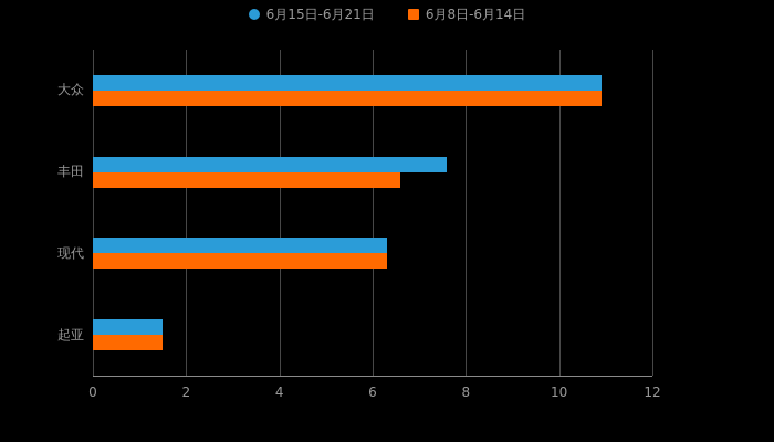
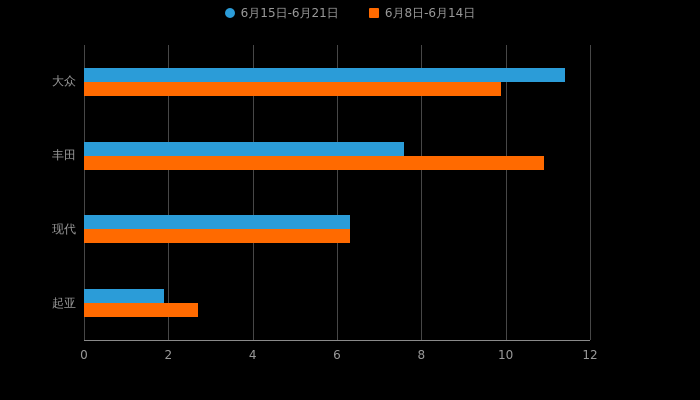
6月15日-6月21日/大众: 10.9 -> 11.4
6月8日-6月14日/大众: 10.9 -> 9.9
6月8日-6月14日/丰田: 6.6 -> 10.9
6月15日-6月21日/起亚: 1.5 -> 1.9
6月8日-6月14日/起亚: 1.5 -> 2.7
